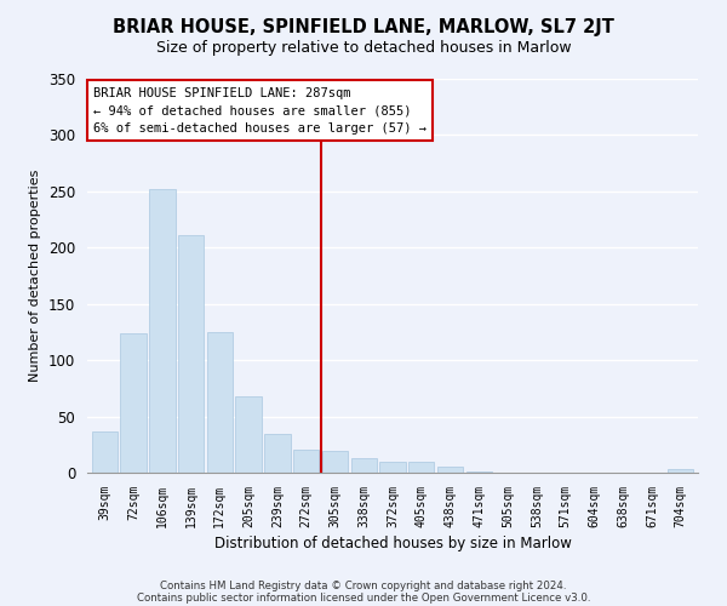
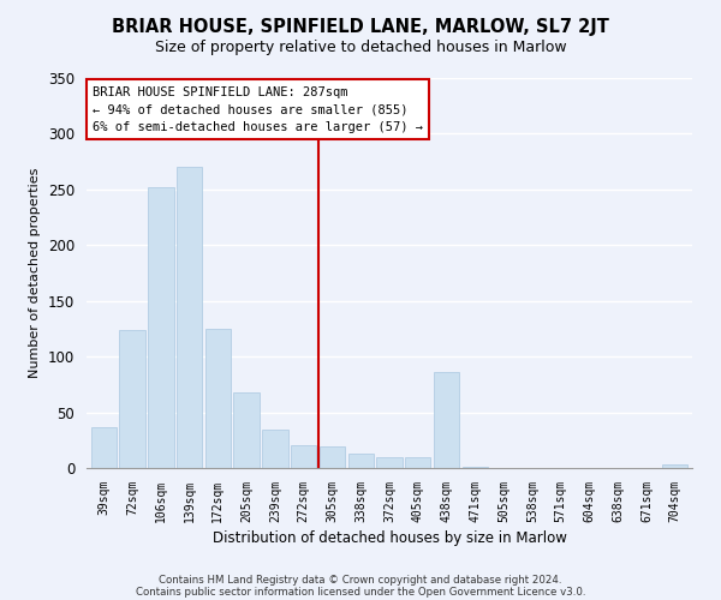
139sqm: 211 -> 270
438sqm: 5 -> 86
